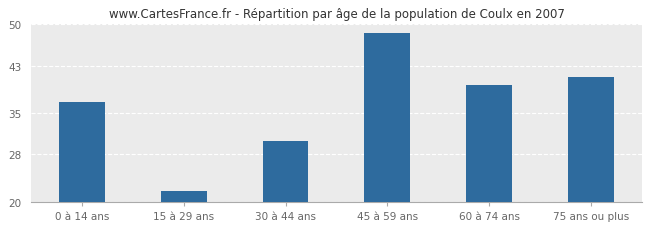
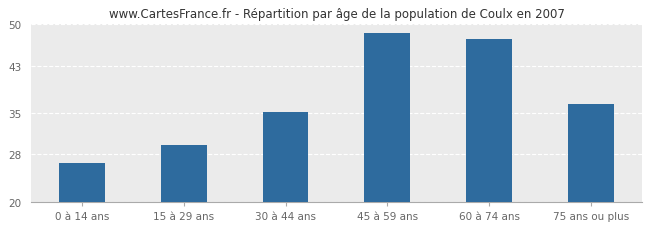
0 à 14 ans: 36.8 -> 26.5
15 à 29 ans: 21.8 -> 29.5
30 à 44 ans: 30.2 -> 35.1
60 à 74 ans: 39.8 -> 47.5
75 ans ou plus: 41.0 -> 36.5
